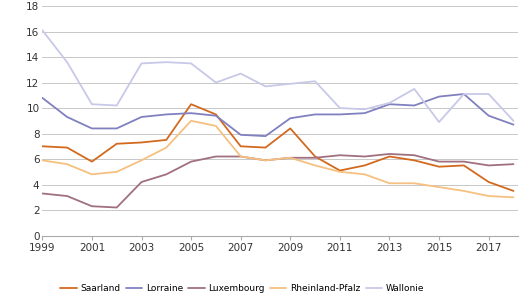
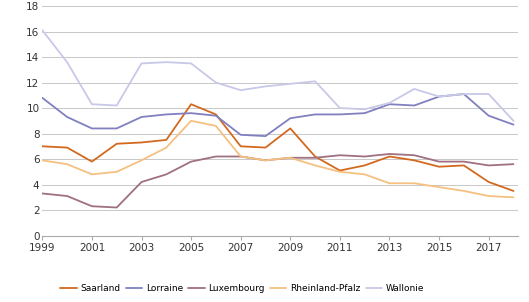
Wallonie/2007: 12.7 -> 11.4
Wallonie/2015: 8.9 -> 10.9
